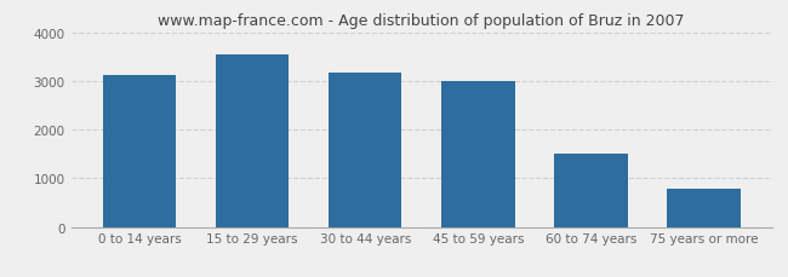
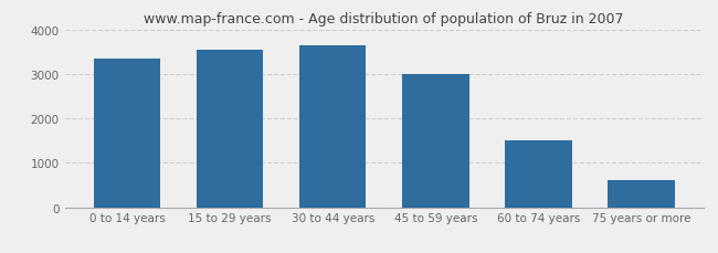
0 to 14 years: 3120 -> 3350
30 to 44 years: 3170 -> 3650
75 years or more: 780 -> 600
